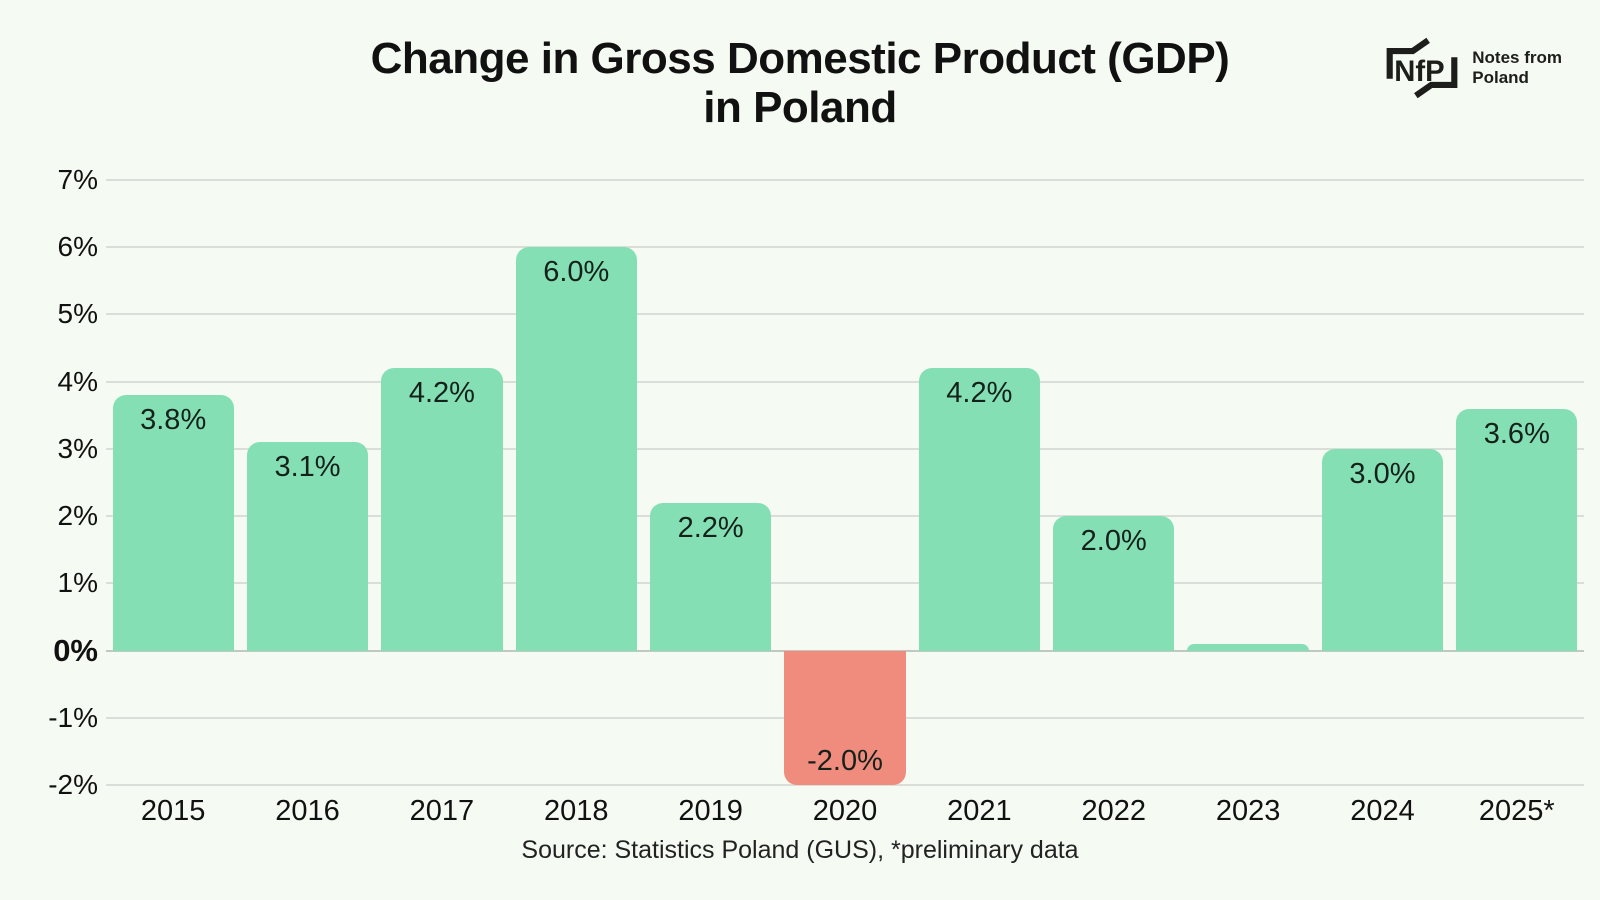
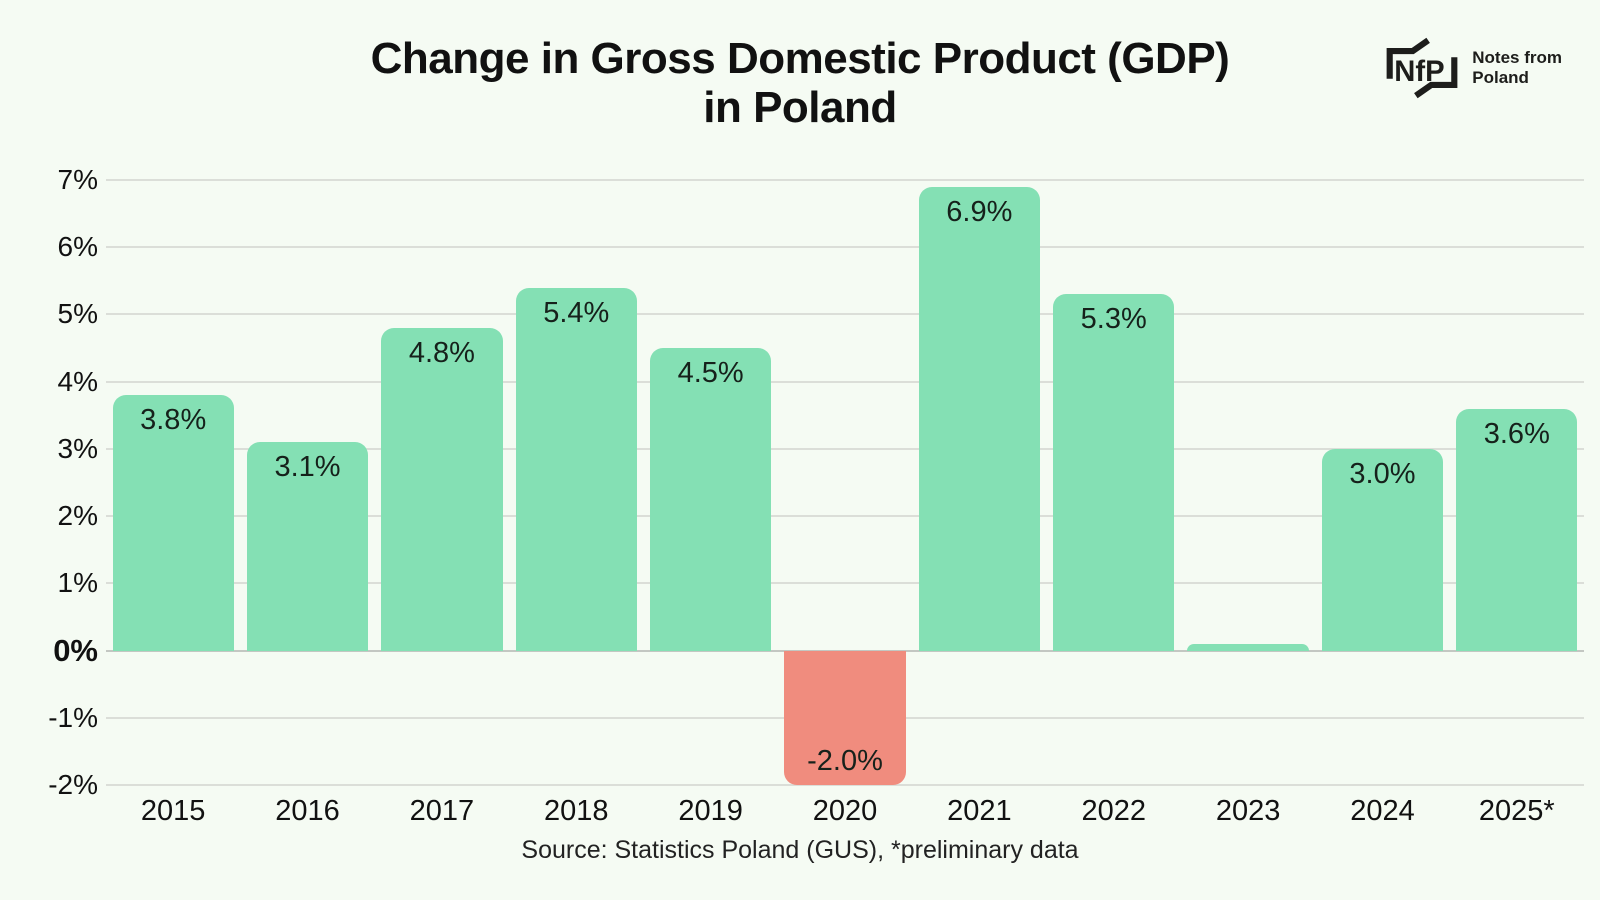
2017: 4.2% -> 4.8%
2018: 6.0% -> 5.4%
2019: 2.2% -> 4.5%
2021: 4.2% -> 6.9%
2022: 2.0% -> 5.3%
